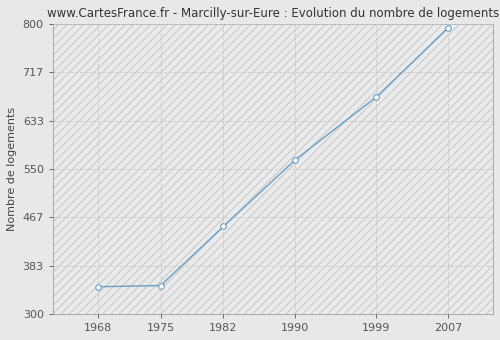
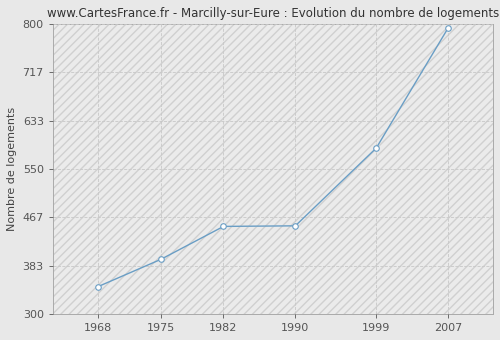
1975: 349 -> 394
1990: 566 -> 452
1999: 674 -> 586
